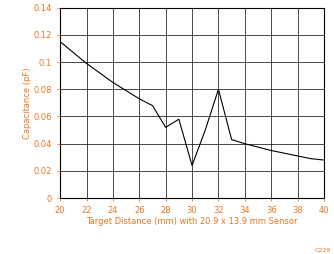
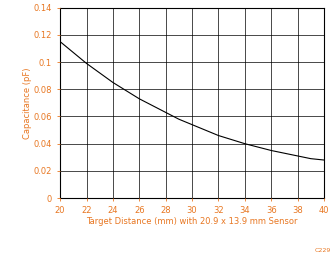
28: 0.052 -> 0.063
30: 0.024 -> 0.054
32: 0.080 -> 0.046
